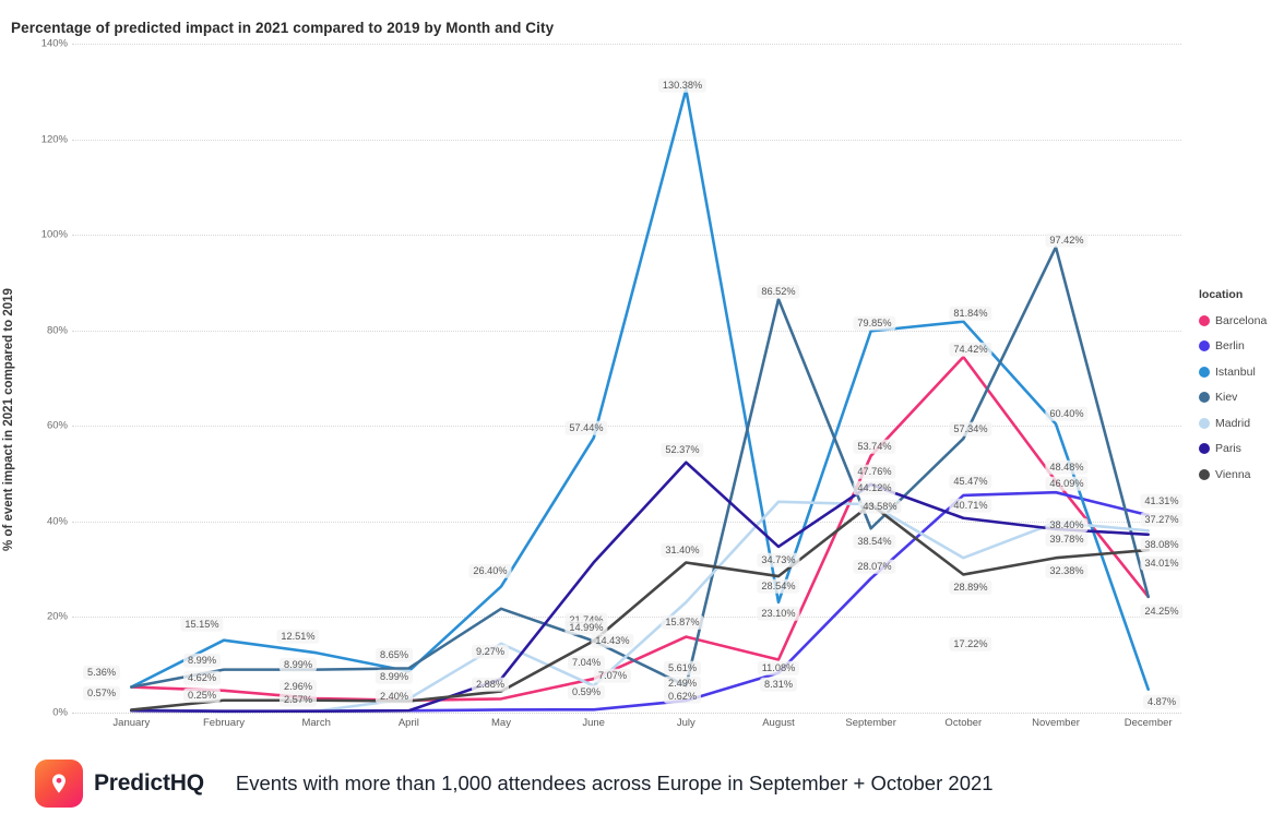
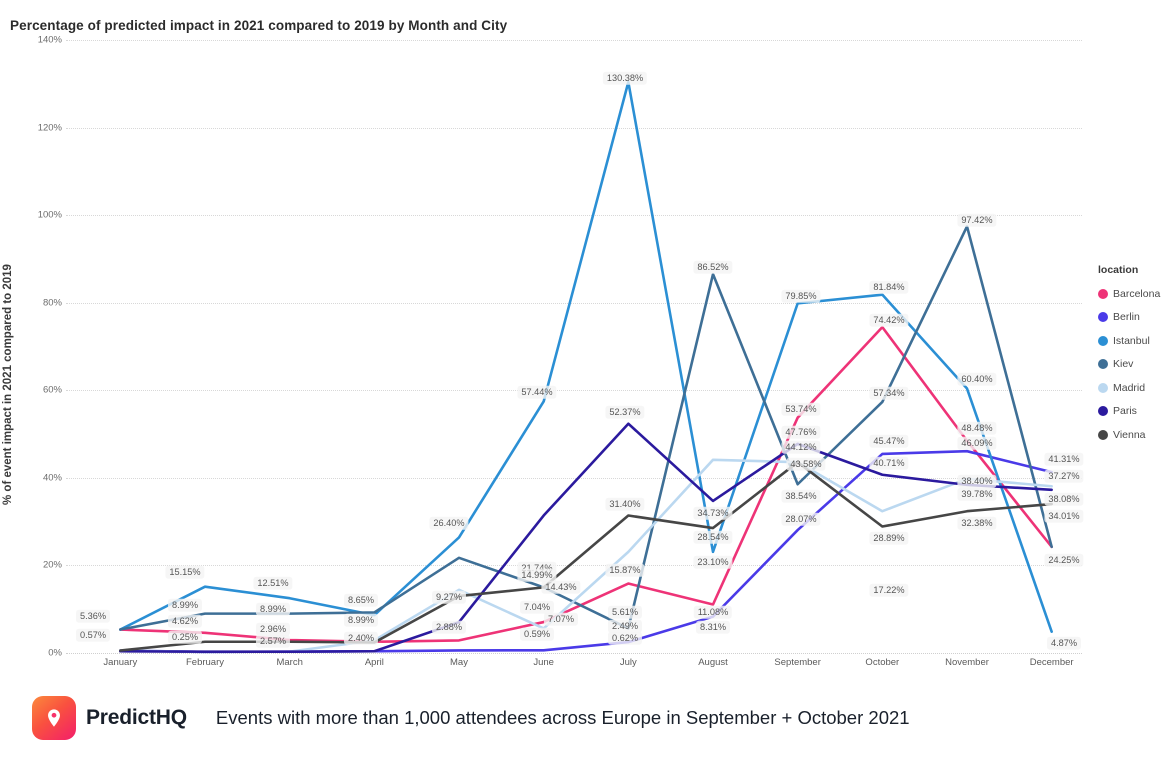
Vienna/May: 4% -> 13%
